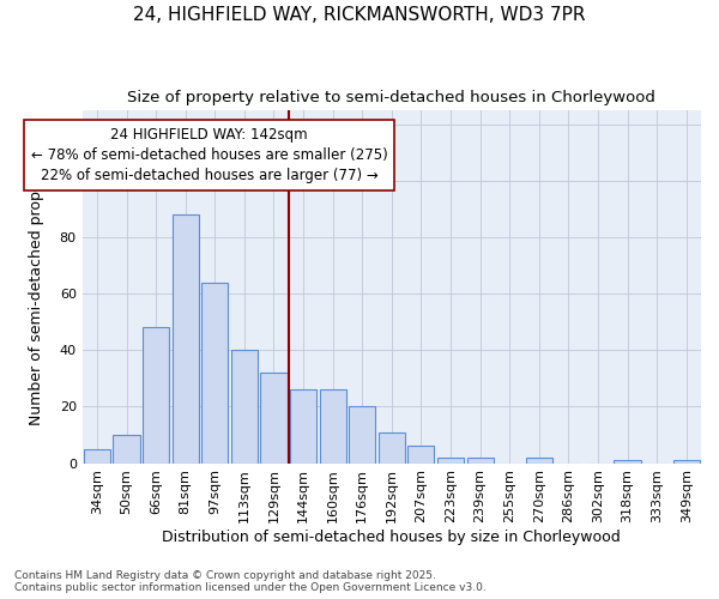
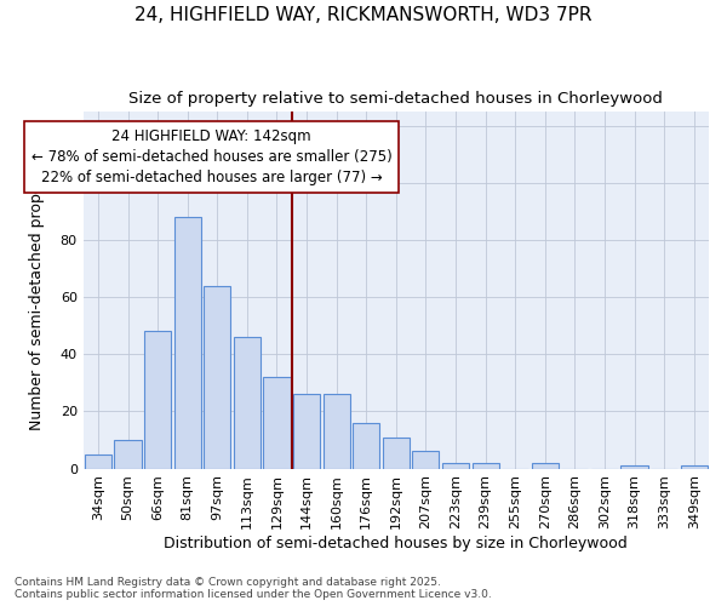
113sqm: 40 -> 46
176sqm: 20 -> 16
